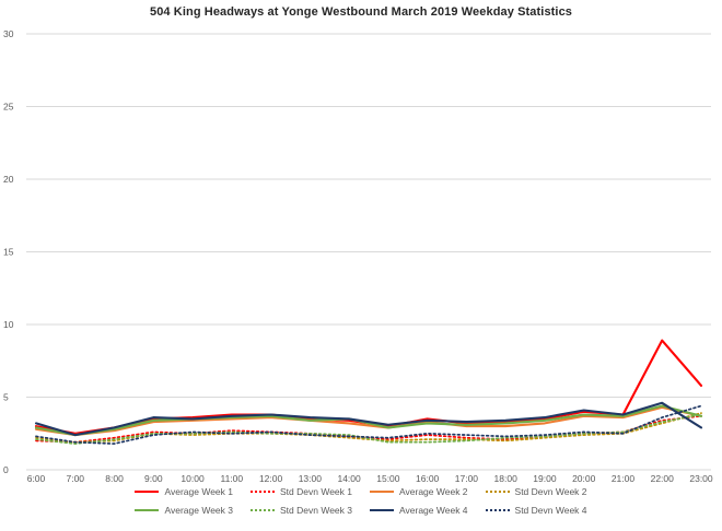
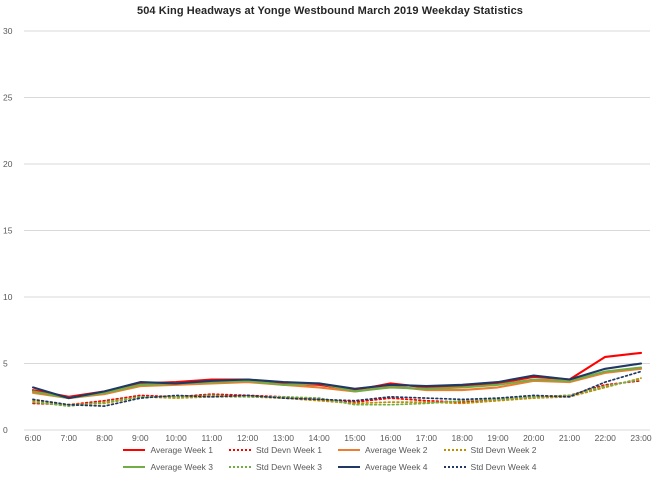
Average Week 1/22:00: 8.9 -> 5.5
Average Week 2/23:00: 3.7 -> 4.6
Average Week 3/23:00: 3.7 -> 4.7
Average Week 4/23:00: 2.9 -> 5.0
